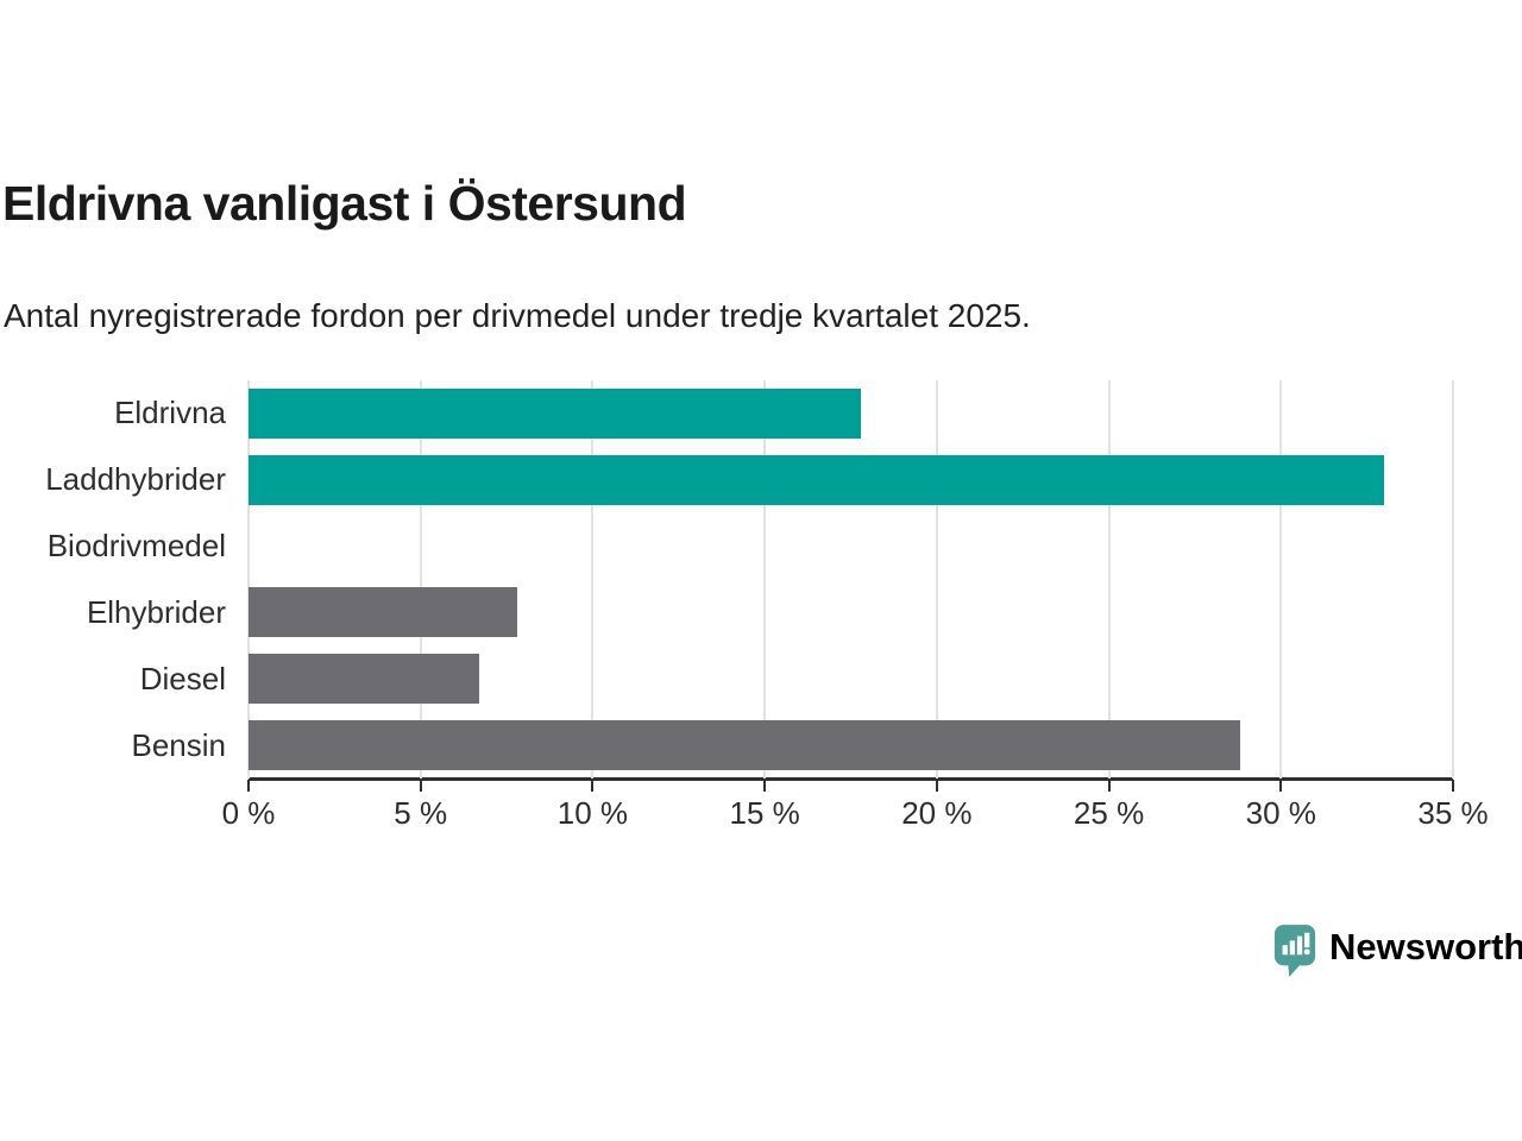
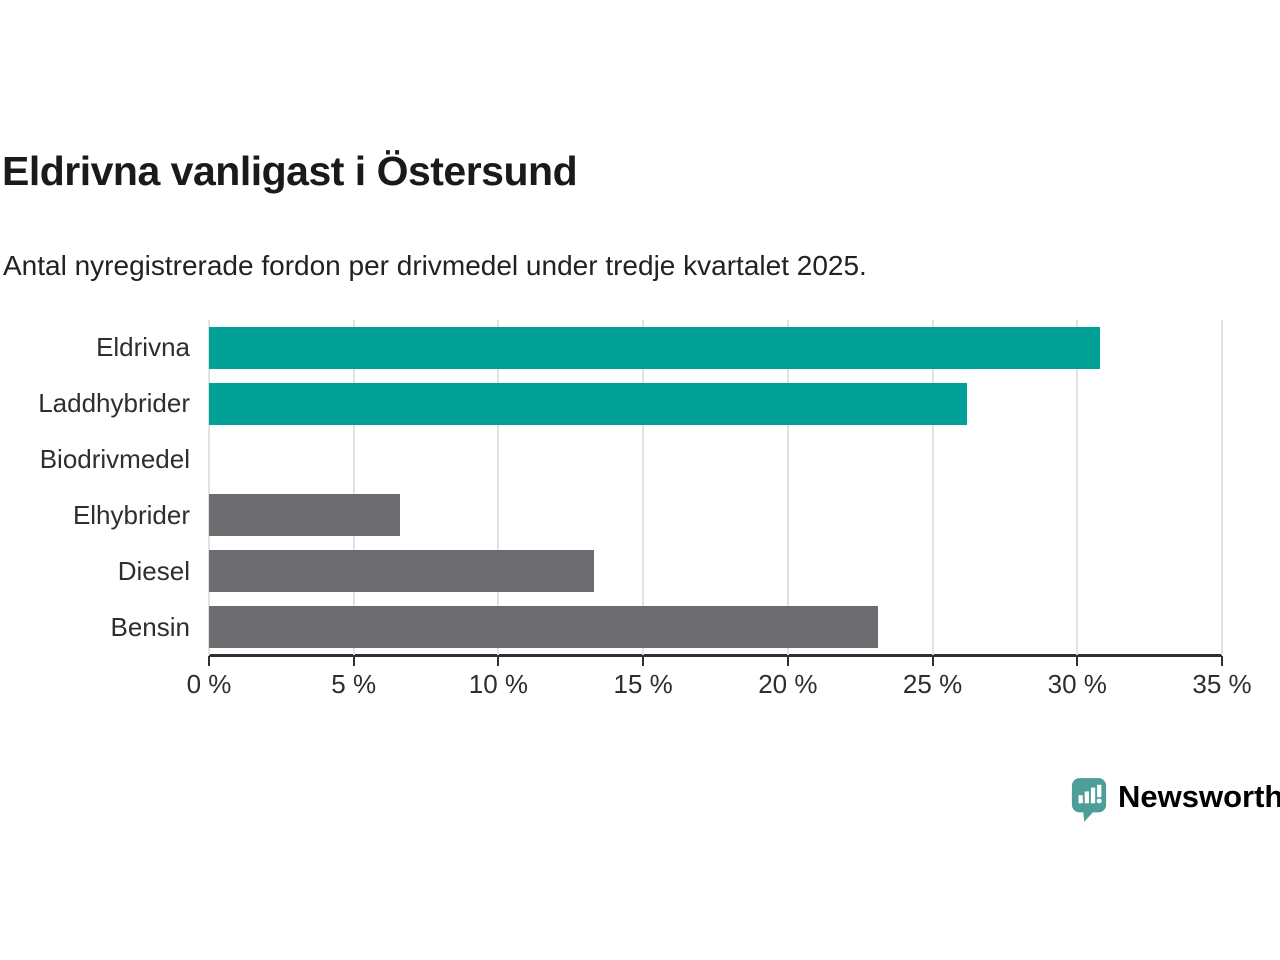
Eldrivna: 17.8% -> 30.8%
Laddhybrider: 33.0% -> 26.2%
Elhybrider: 7.8% -> 6.6%
Diesel: 6.7% -> 13.3%
Bensin: 28.8% -> 23.1%
